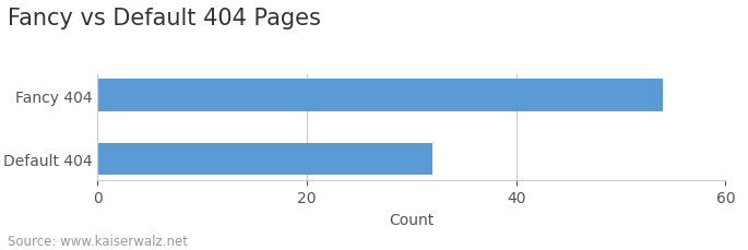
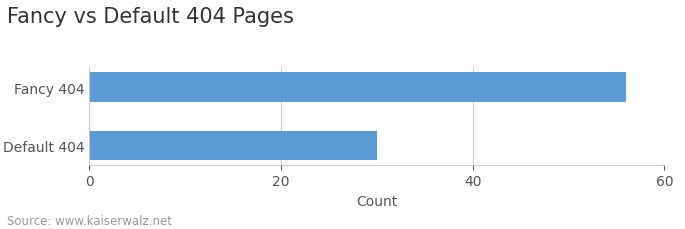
Fancy 404: 54 -> 56
Default 404: 32 -> 30
